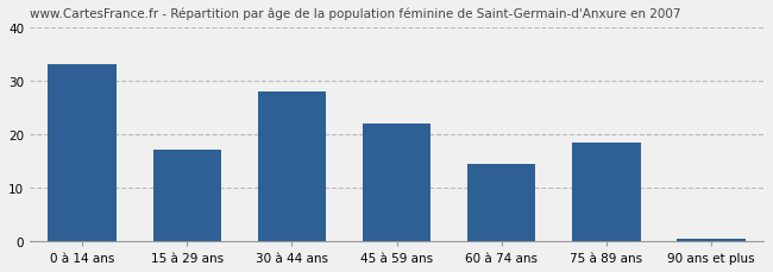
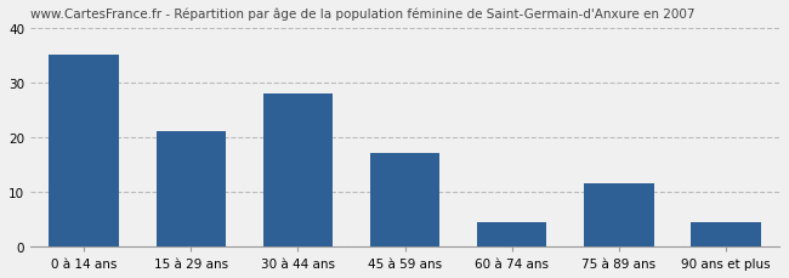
0 à 14 ans: 33.0 -> 35.0
15 à 29 ans: 17.0 -> 21.0
45 à 59 ans: 22.0 -> 17.0
60 à 74 ans: 14.5 -> 4.5
75 à 89 ans: 18.5 -> 11.5
90 ans et plus: 0.5 -> 4.5
